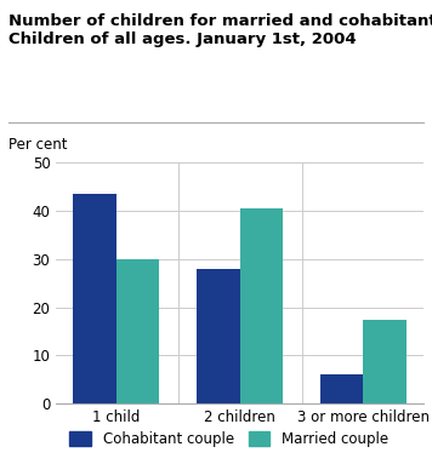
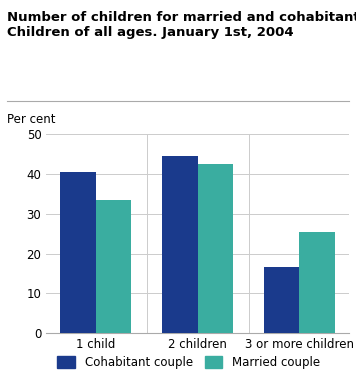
Cohabitant couple/1 child: 43.5 -> 40.5
Married couple/1 child: 30.0 -> 33.5
Cohabitant couple/2 children: 28.0 -> 44.5
Married couple/2 children: 40.5 -> 42.5
Cohabitant couple/3 or more children: 6.0 -> 16.5
Married couple/3 or more children: 17.5 -> 25.5
